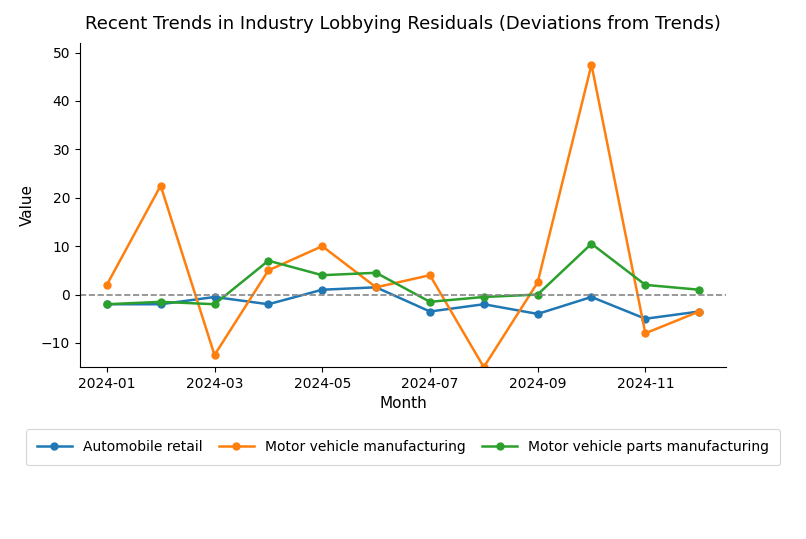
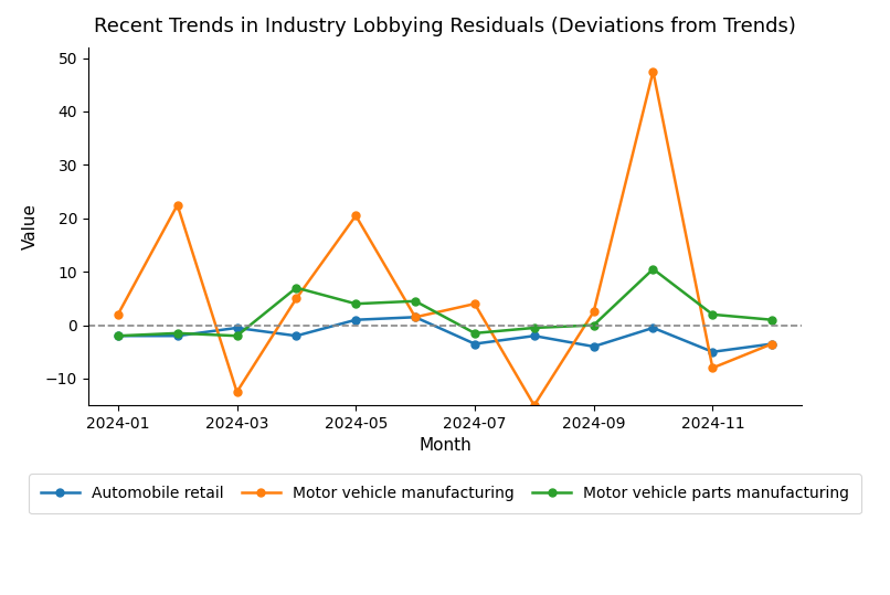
Motor vehicle manufacturing/2024-05: 10.0 -> 20.5
